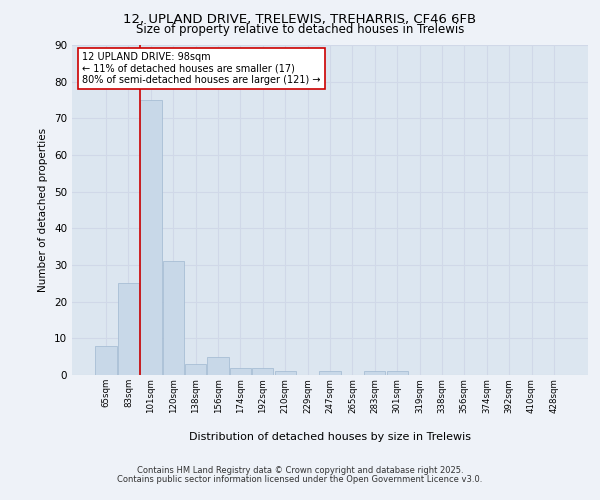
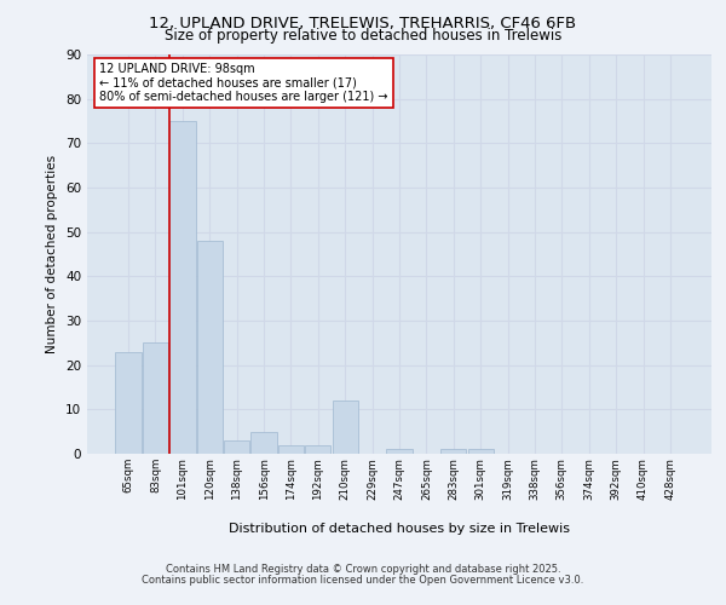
65sqm: 8 -> 23
120sqm: 31 -> 48
210sqm: 1 -> 12
